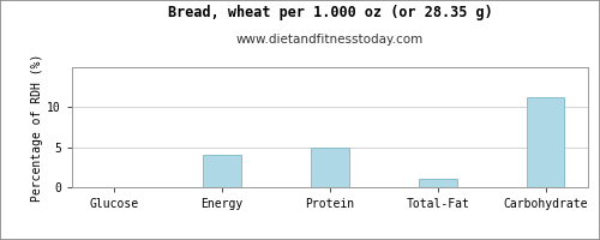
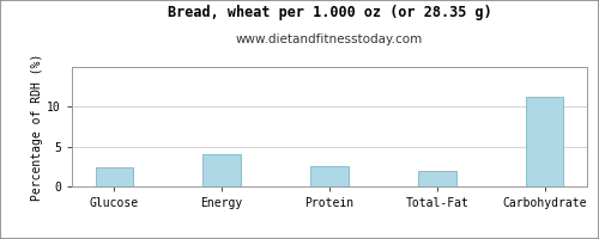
Glucose: 0.1 -> 2.4
Protein: 5.0 -> 2.6
Total-Fat: 1.1 -> 2.0
